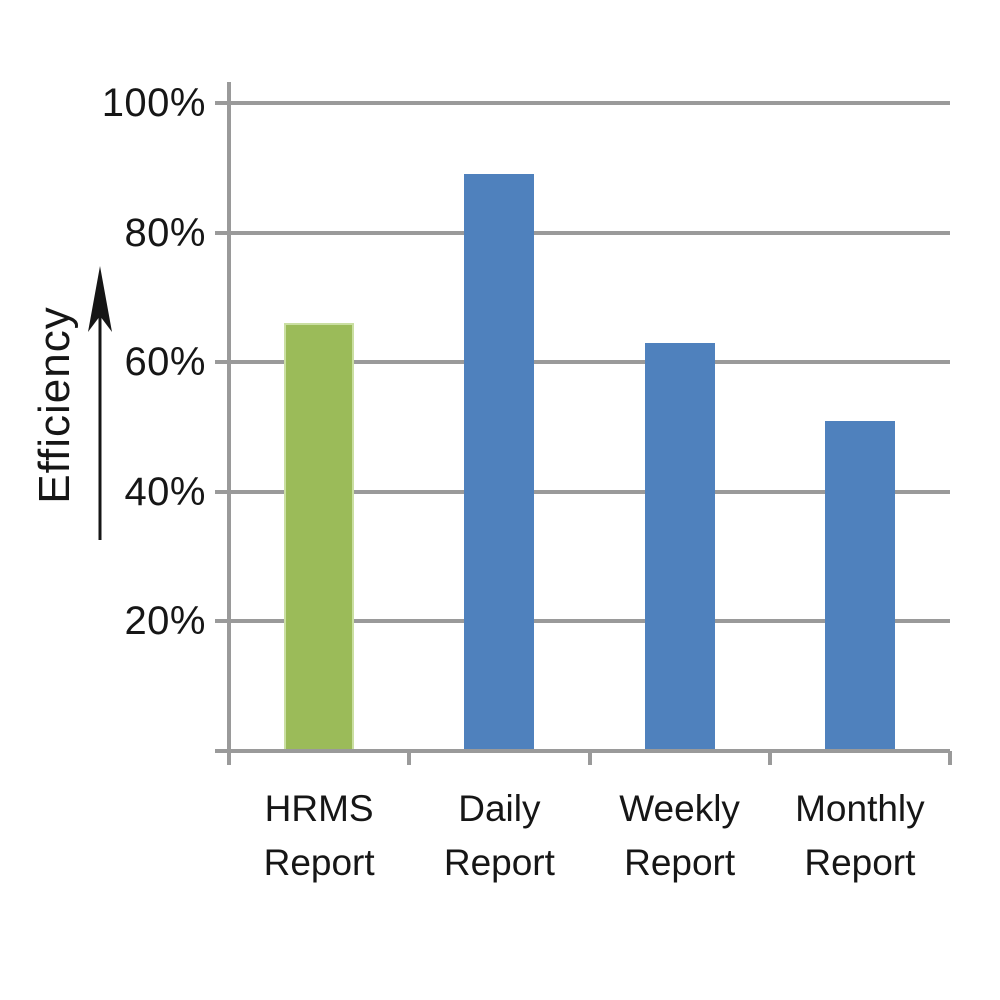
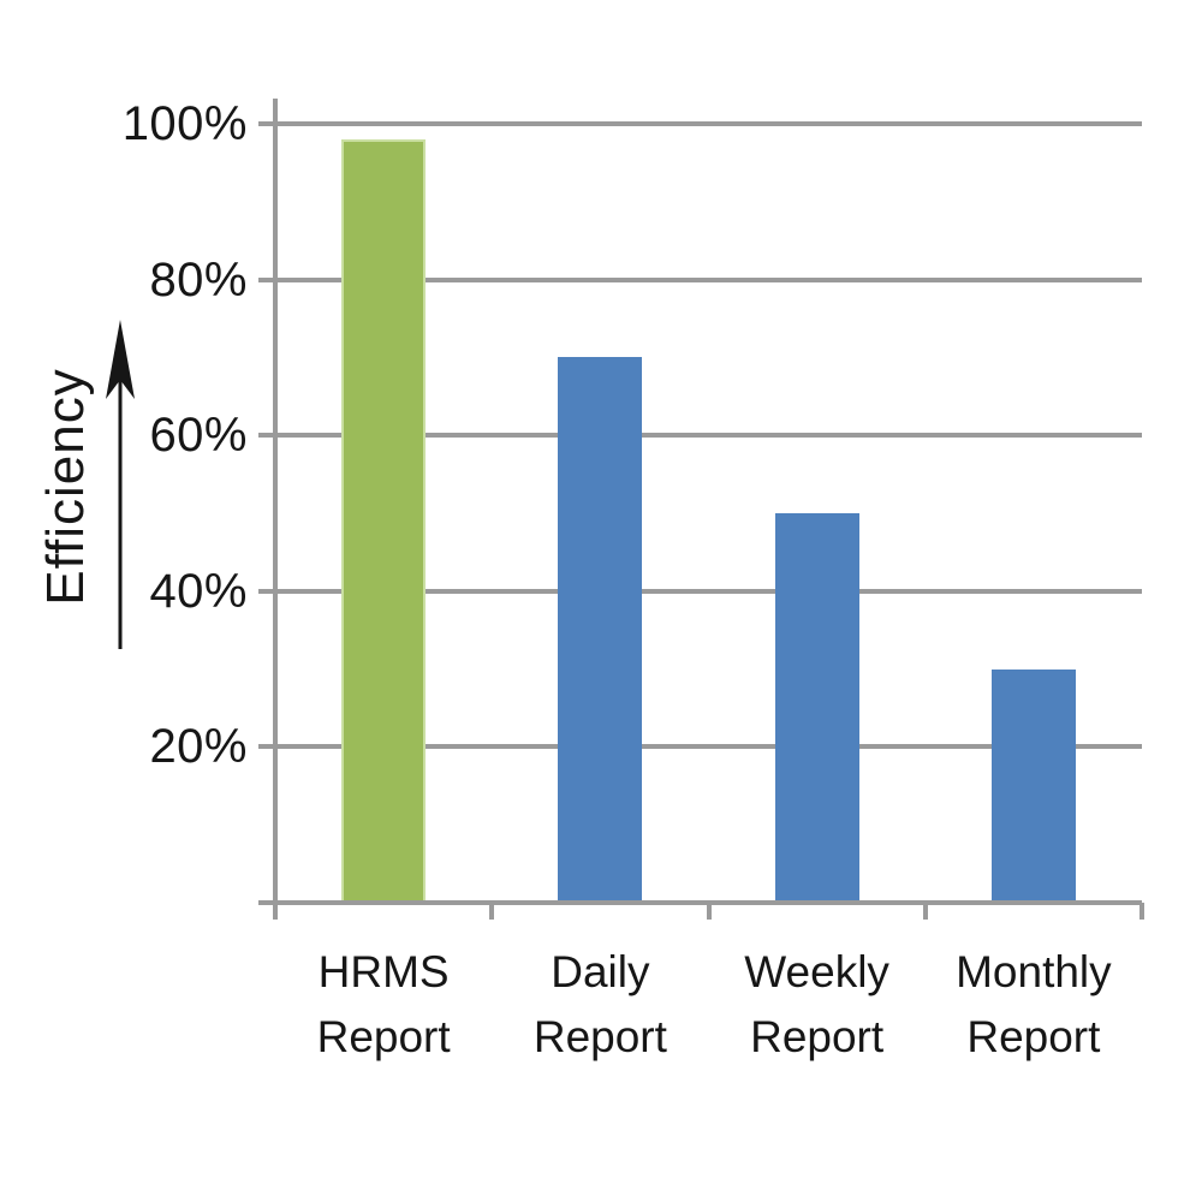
HRMS Report: 66% -> 98%
Daily Report: 89% -> 70%
Weekly Report: 63% -> 50%
Monthly Report: 51% -> 30%
